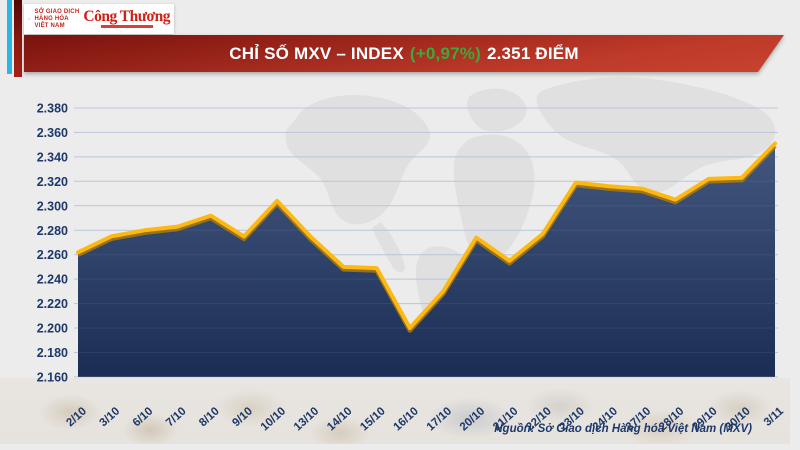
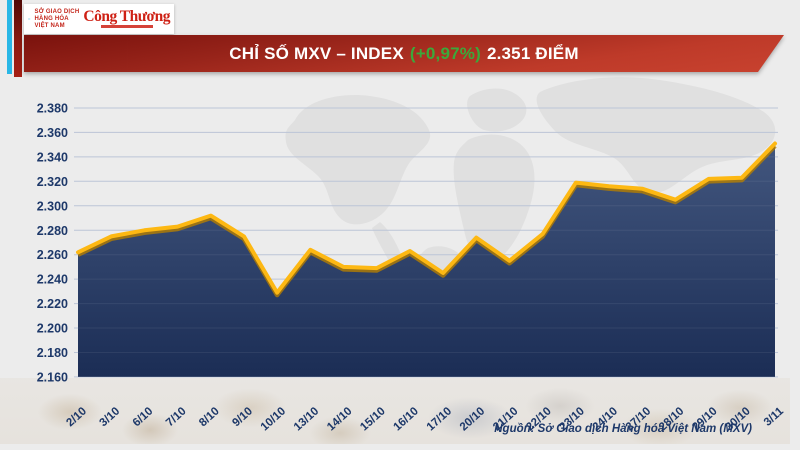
10/10: 2.304 -> 2.229
13/10: 2.275 -> 2.264
16/10: 2.200 -> 2.263
17/10: 2.230 -> 2.245
